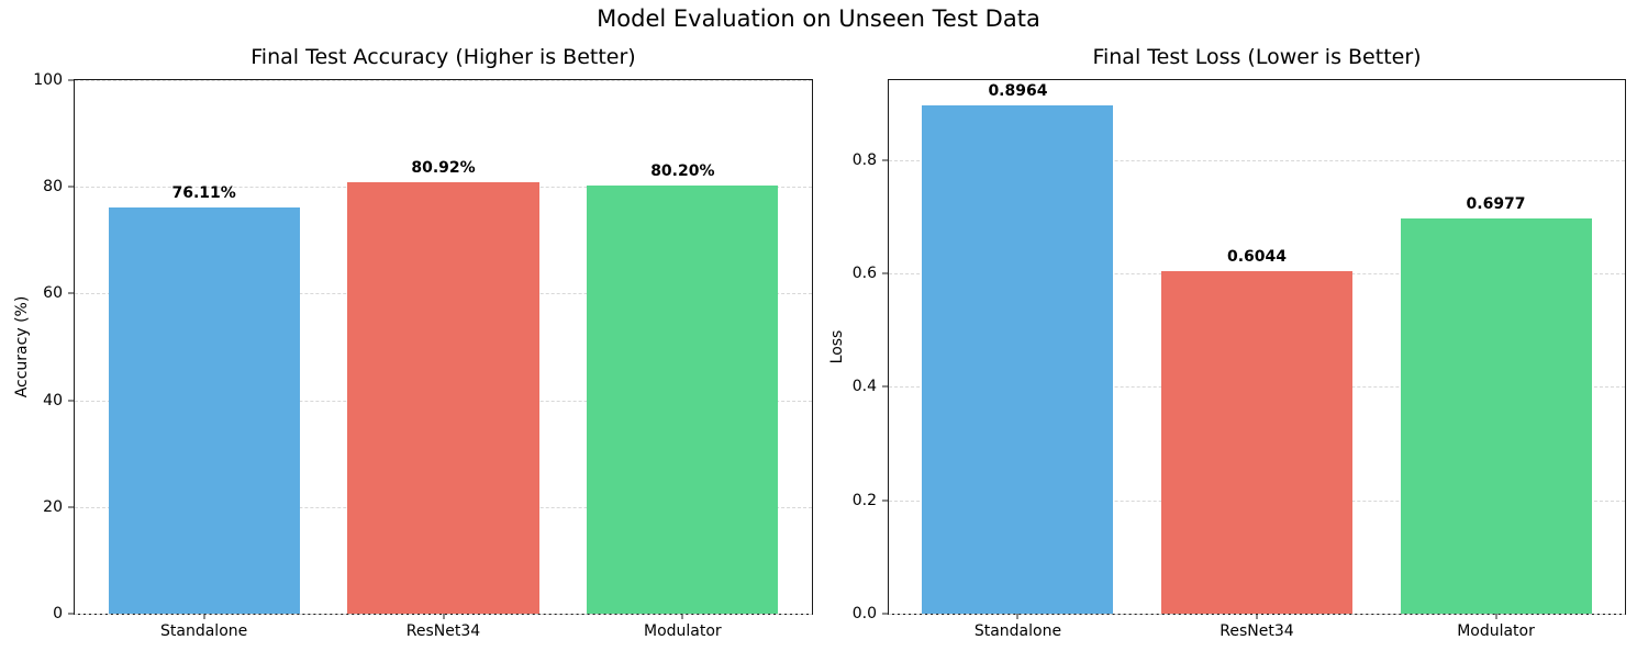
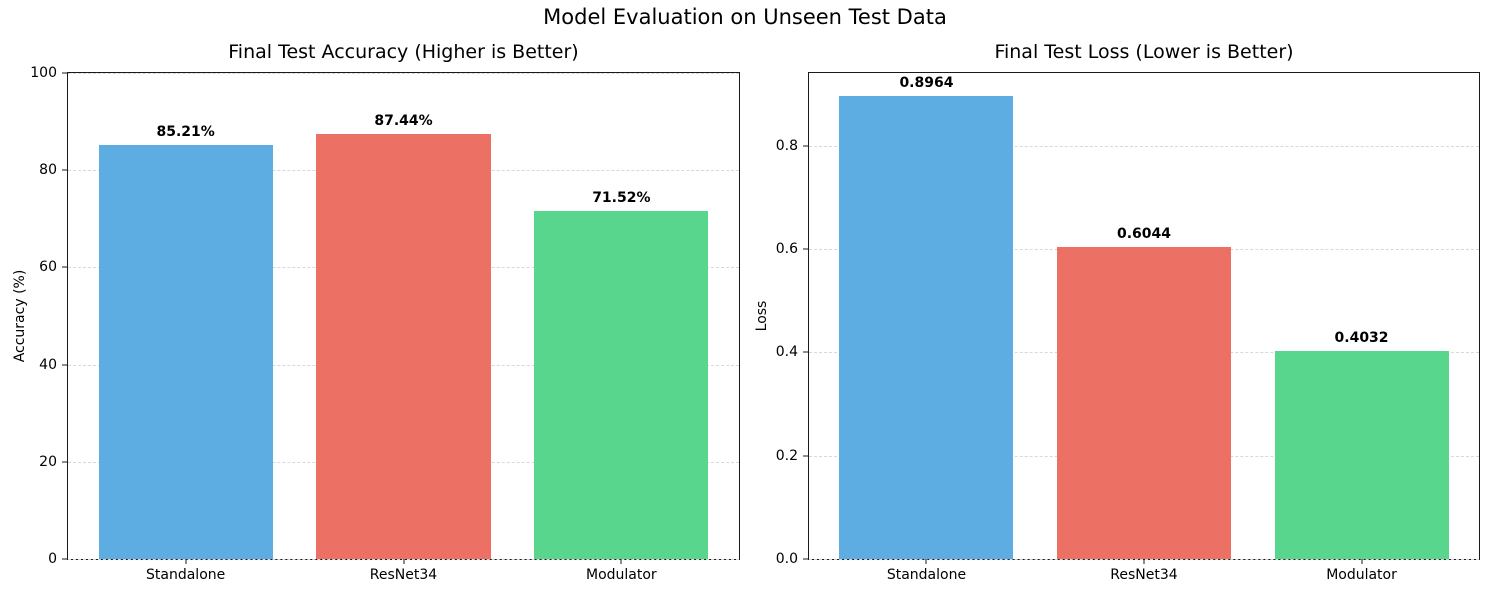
Final Test Accuracy (Higher is Better)/Standalone: 76.11% -> 85.21%
Final Test Accuracy (Higher is Better)/ResNet34: 80.92% -> 87.44%
Final Test Accuracy (Higher is Better)/Modulator: 80.20% -> 71.52%
Final Test Loss (Lower is Better)/Modulator: 0.6977 -> 0.4032
